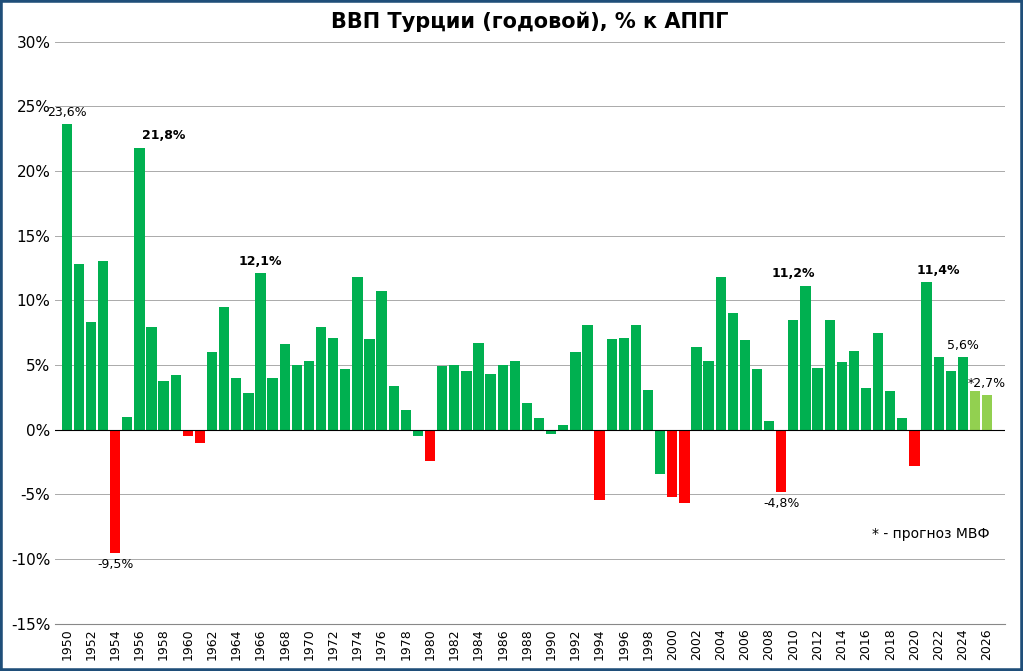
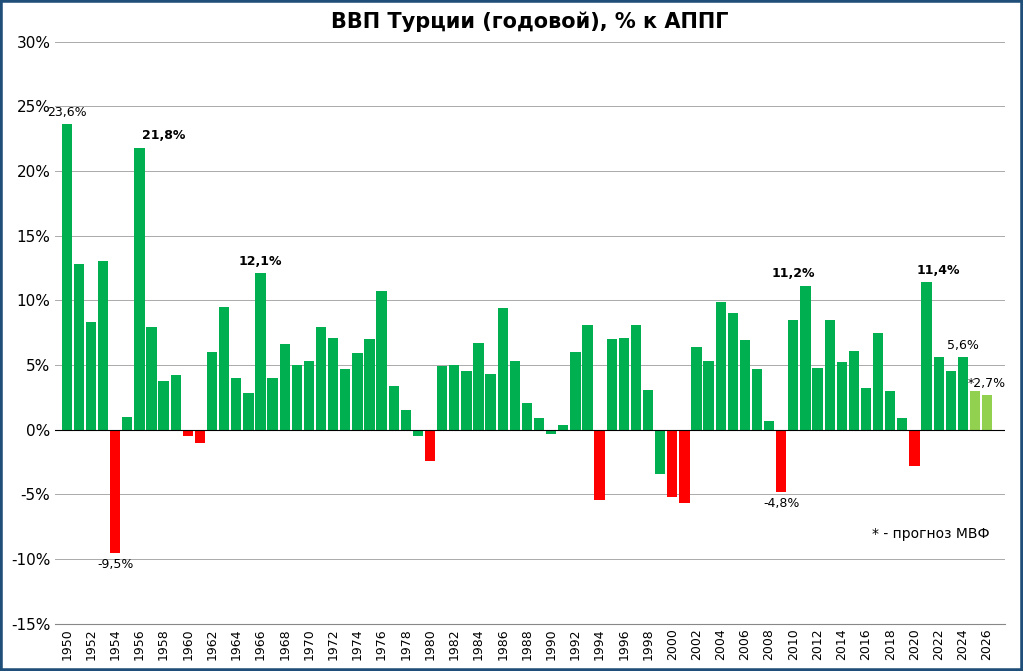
1974: 11.8% -> 5.9%
1986: 5.0% -> 9.4%
2004: 11.8% -> 9.9%
